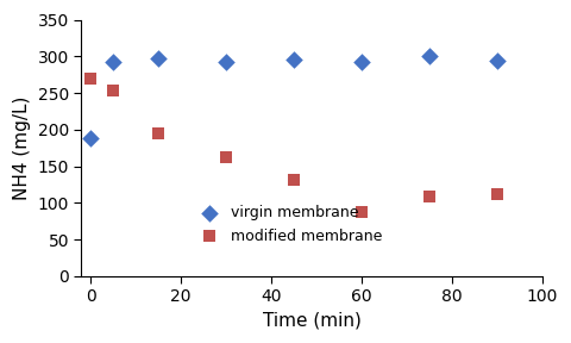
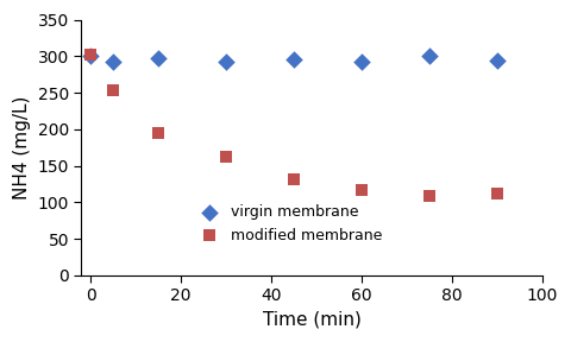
virgin membrane/0: 188 -> 300
modified membrane/0: 270 -> 302
modified membrane/60: 88 -> 117
